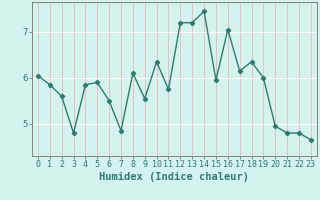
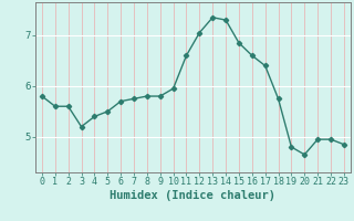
0: 6.05 -> 5.80
1: 5.85 -> 5.60
3: 4.80 -> 5.20
4: 5.85 -> 5.40
5: 5.90 -> 5.50
6: 5.50 -> 5.70
7: 4.85 -> 5.75
8: 6.10 -> 5.80
9: 5.55 -> 5.80
10: 6.35 -> 5.95
11: 5.75 -> 6.60
12: 7.20 -> 7.05
13: 7.20 -> 7.35
14: 7.45 -> 7.30
15: 5.95 -> 6.85
16: 7.05 -> 6.60
17: 6.15 -> 6.40
18: 6.35 -> 5.75
19: 6.00 -> 4.80
20: 4.95 -> 4.65
21: 4.80 -> 4.95
22: 4.80 -> 4.95
23: 4.65 -> 4.85
